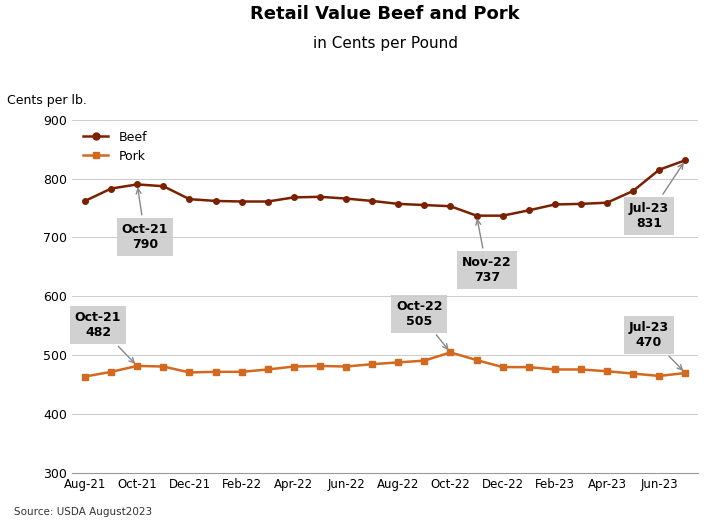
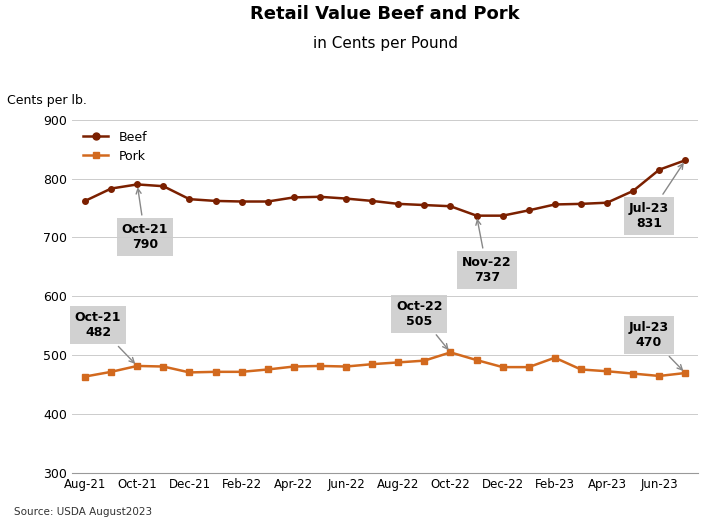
Pork/Feb-23: 476 -> 496
